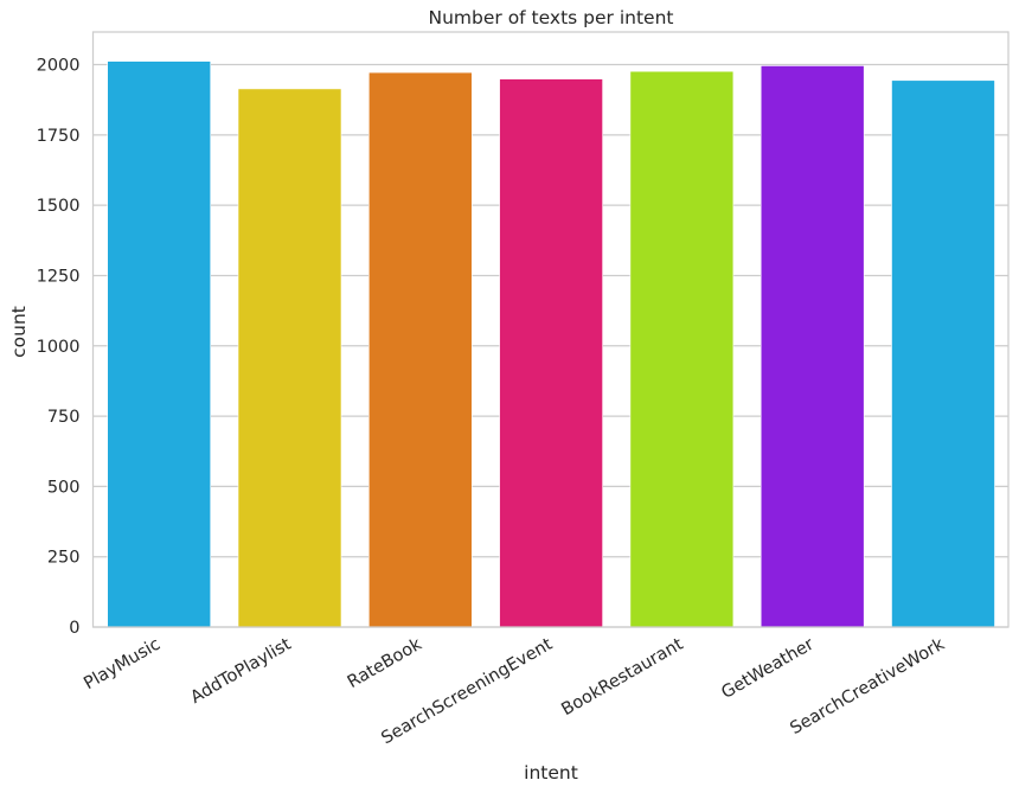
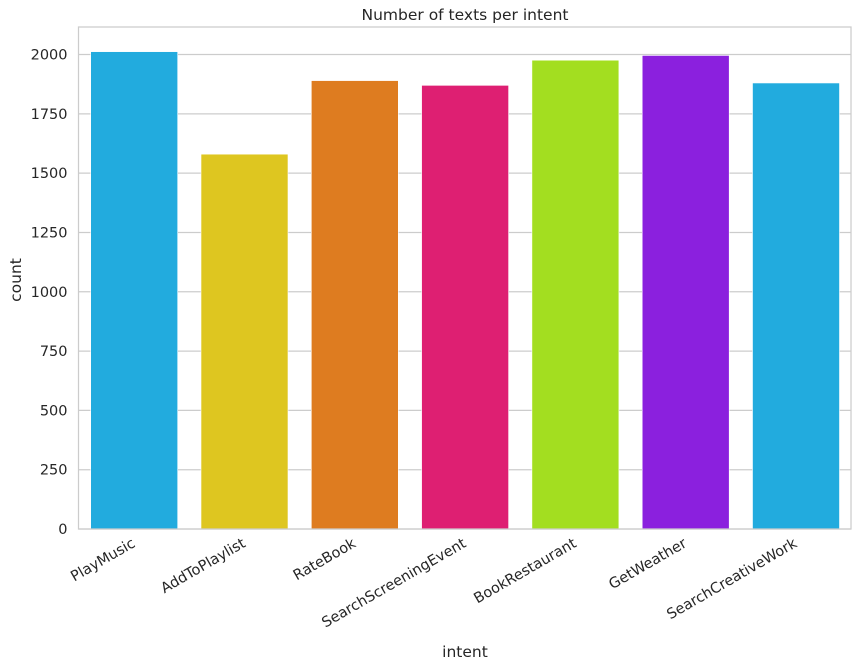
AddToPlaylist: 1910 -> 1580
RateBook: 1970 -> 1890
SearchScreeningEvent: 1950 -> 1870
SearchCreativeWork: 1940 -> 1880
